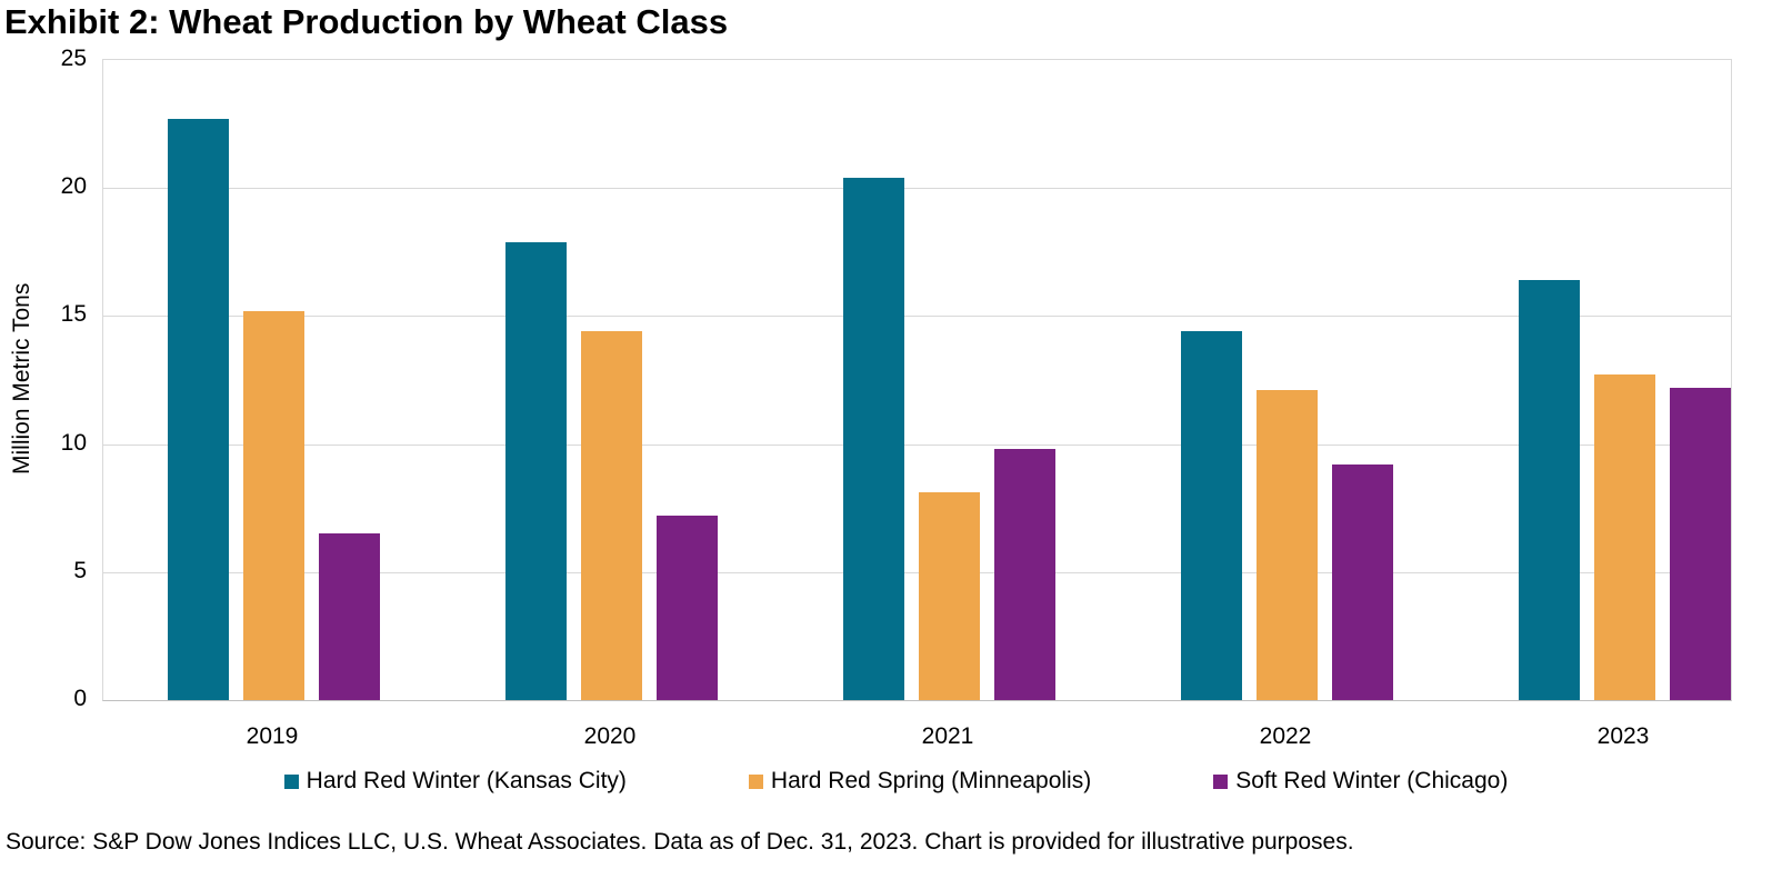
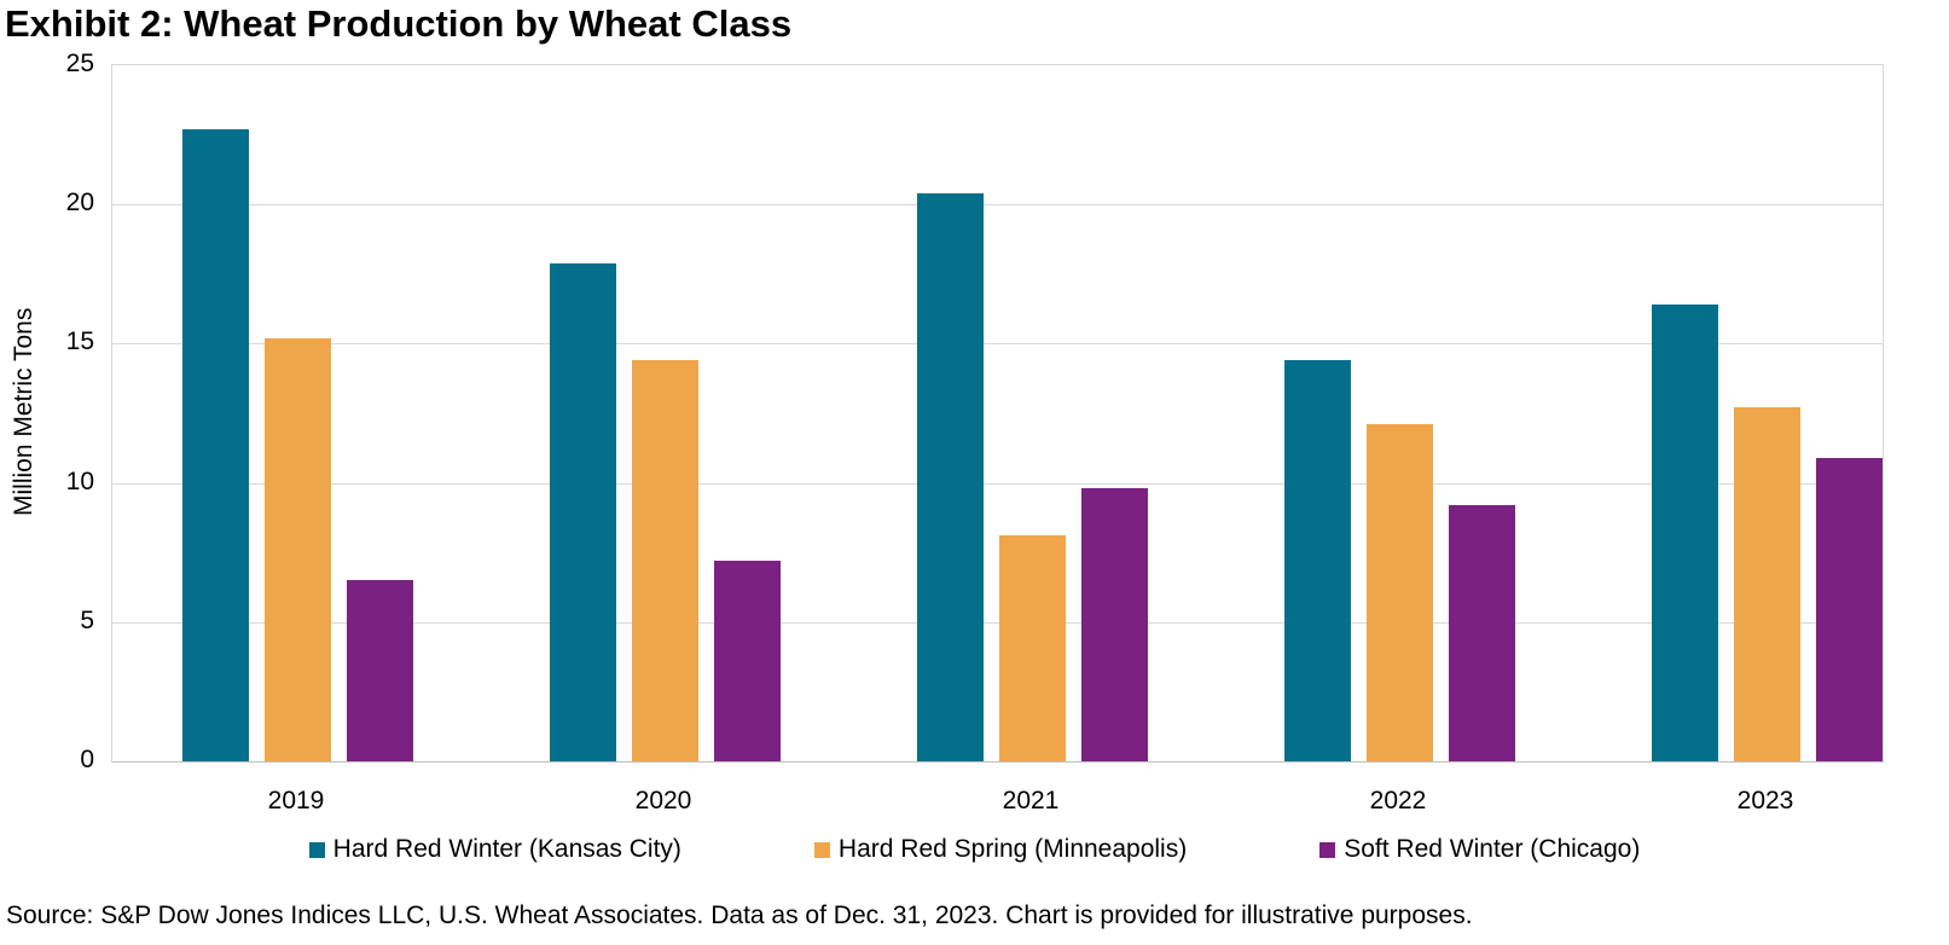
Soft Red Winter (Chicago)/2023: 12.2 -> 10.9
